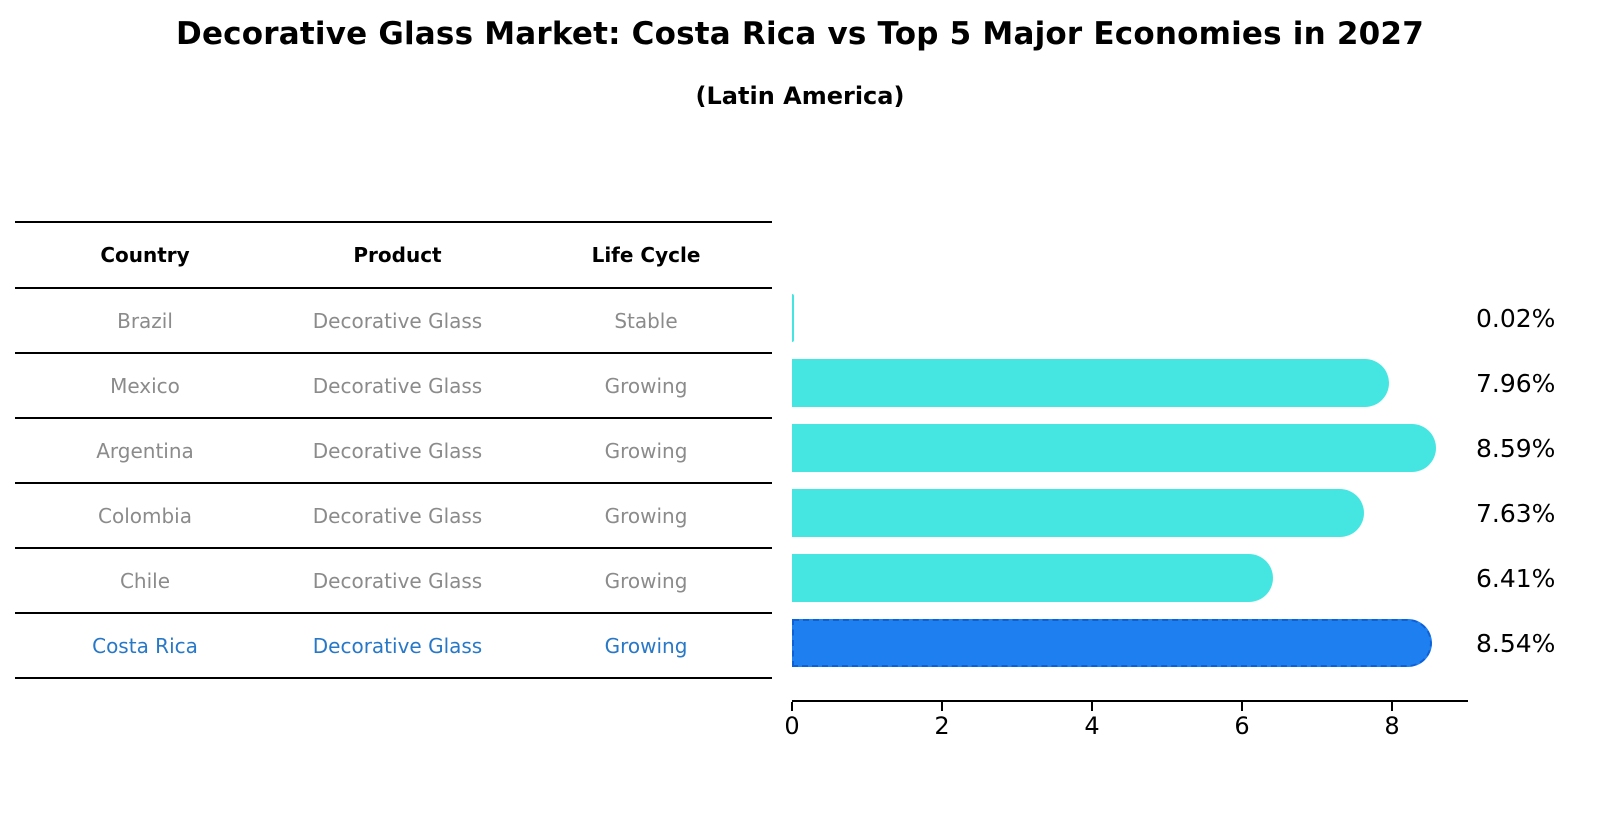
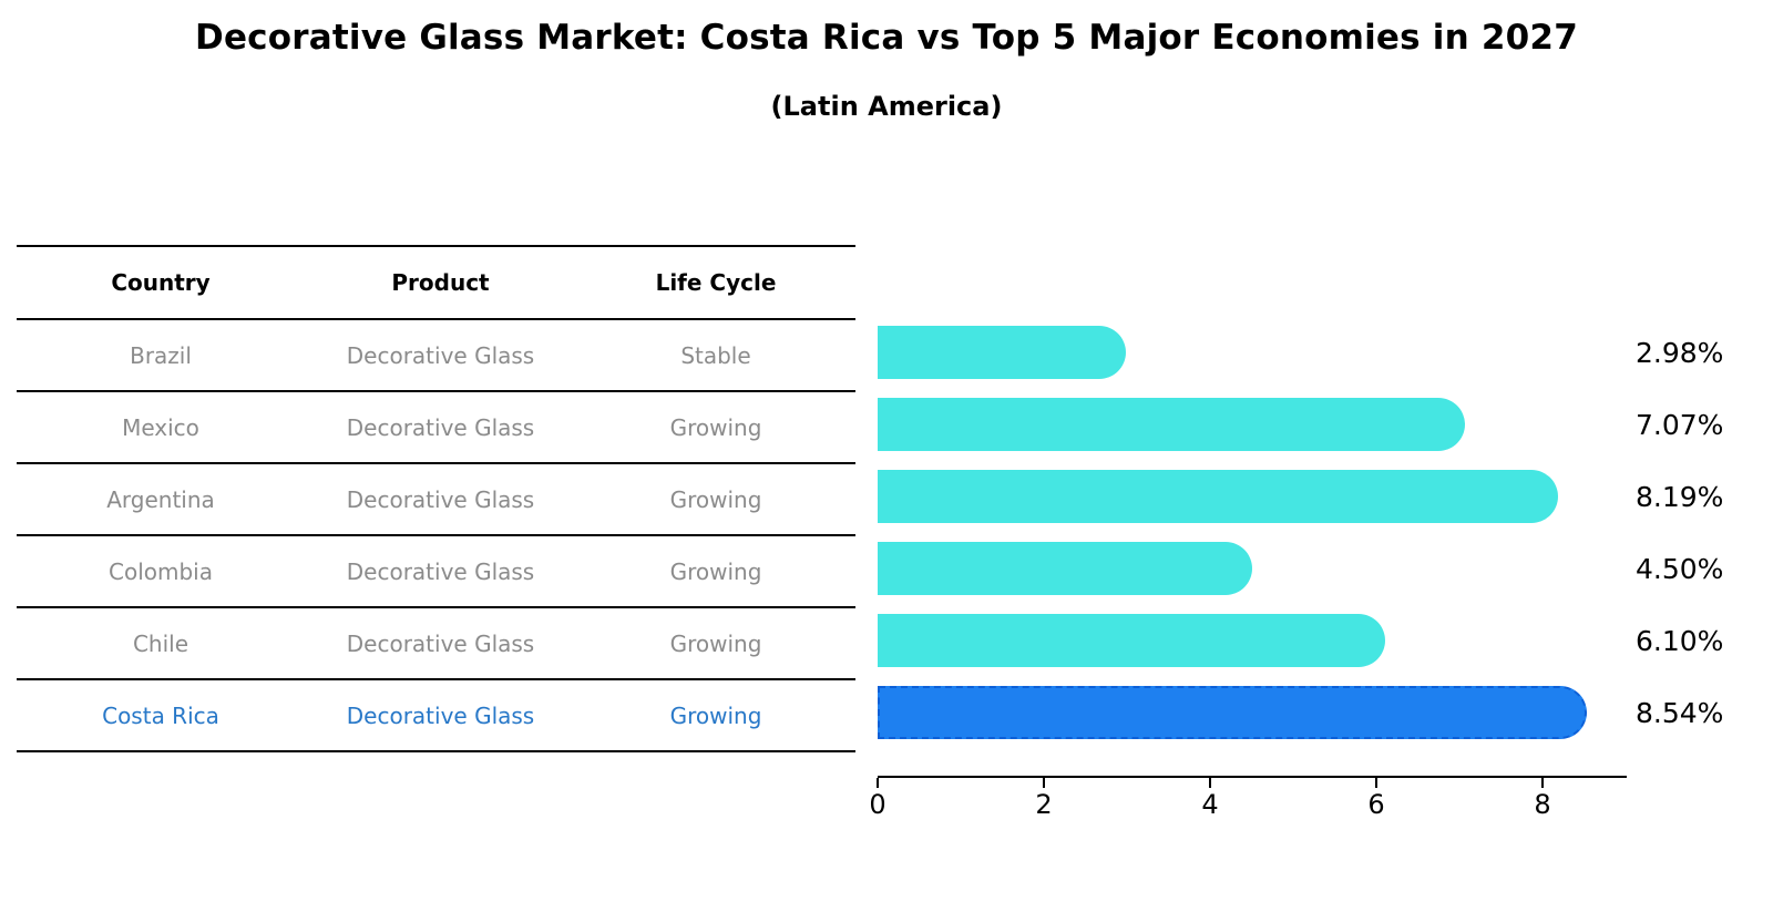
Brazil: 0.02% -> 2.98%
Mexico: 7.96% -> 7.07%
Argentina: 8.59% -> 8.19%
Colombia: 7.63% -> 4.50%
Chile: 6.41% -> 6.10%
